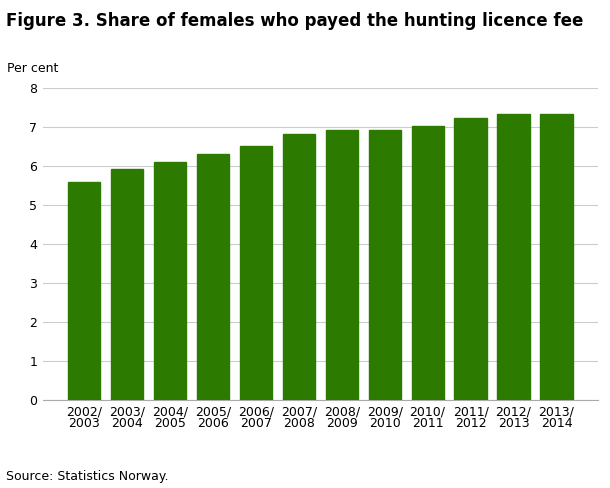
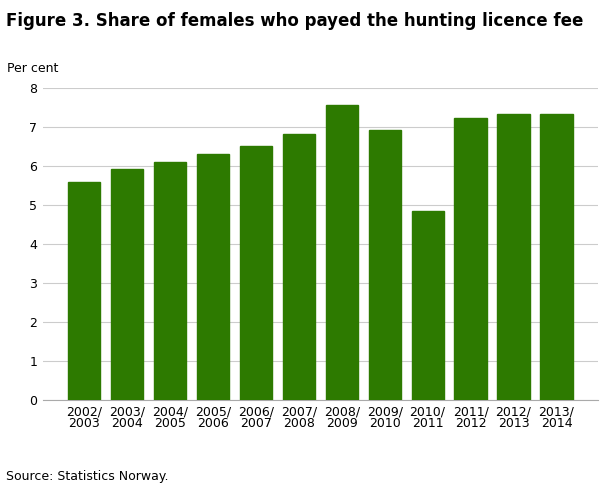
2008/ 2009: 6.93 -> 7.55
2010/ 2011: 7.02 -> 4.85
